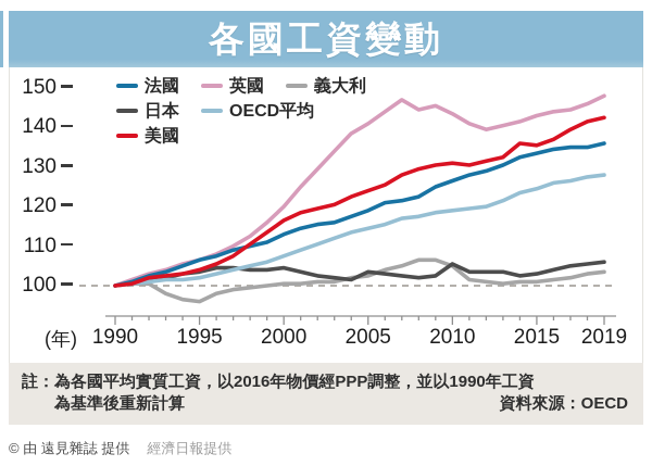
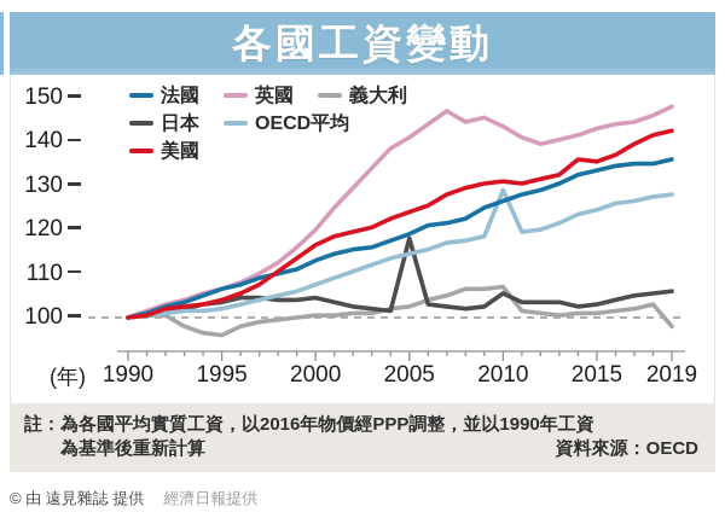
日本/2005: 104 -> 118
義大利/2010: 105 -> 107
OECD平均/2010: 119 -> 129
義大利/2019: 104 -> 98
